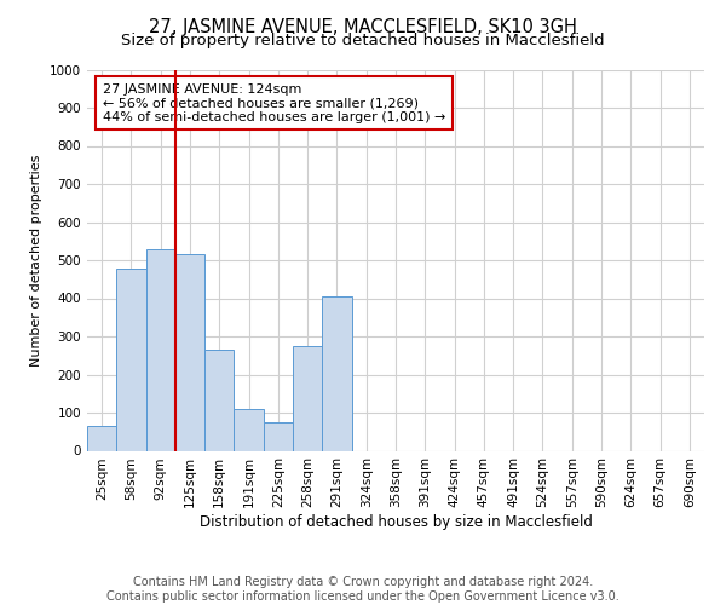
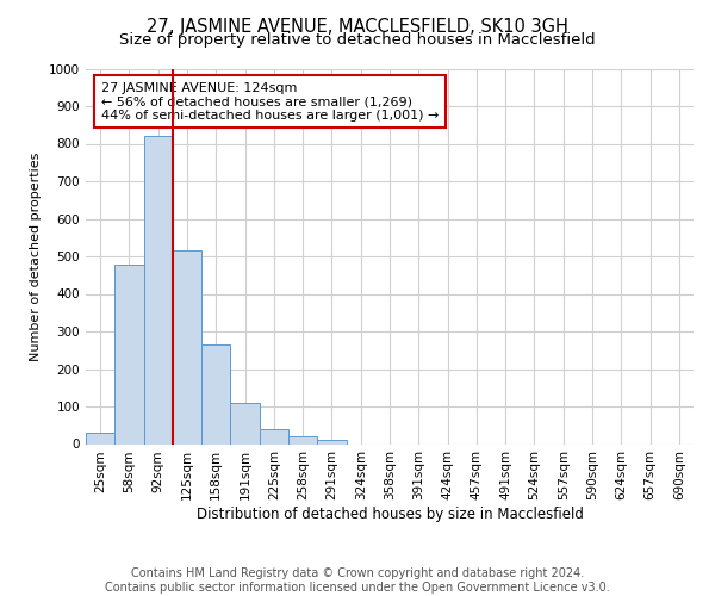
25sqm: 65 -> 30
92sqm: 530 -> 820
225sqm: 75 -> 40
258sqm: 275 -> 20
291sqm: 405 -> 10
